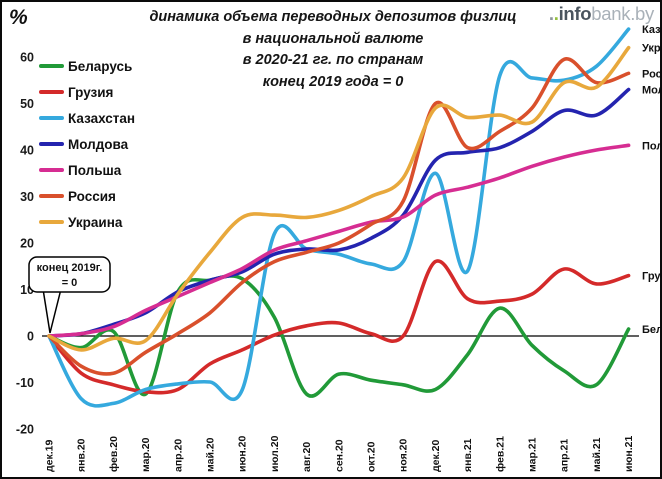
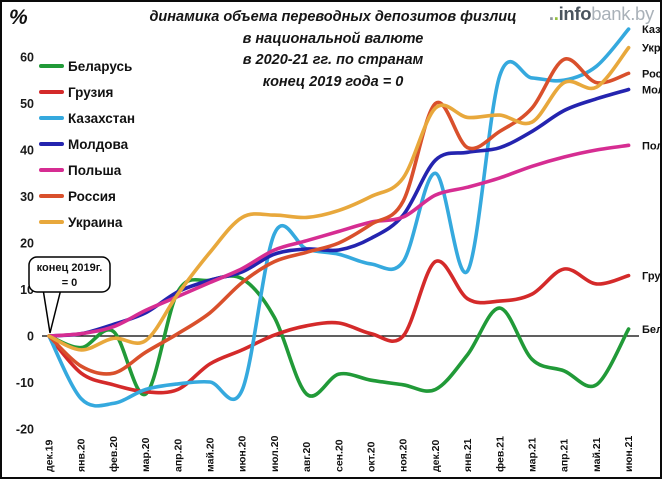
Беларусь/мар.21: -2 -> -5
Молдова/май.21: 48 -> 51
